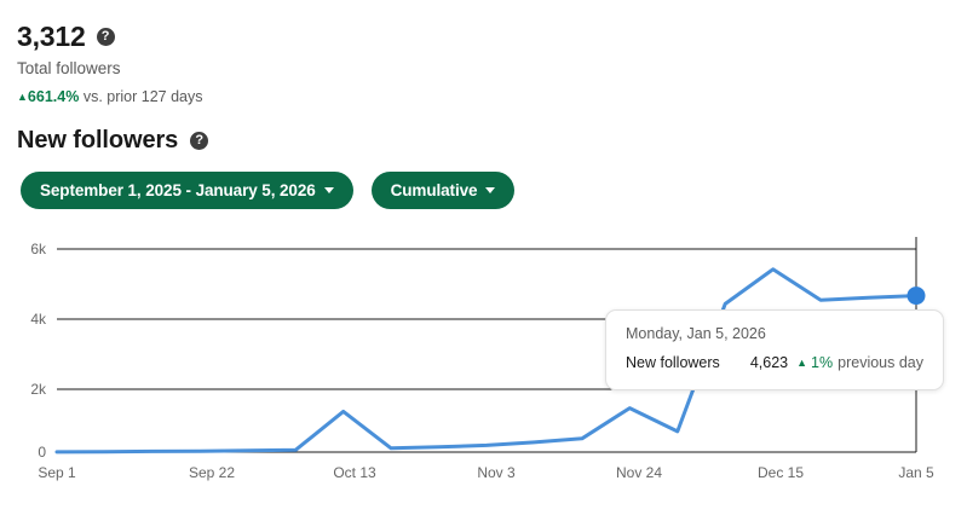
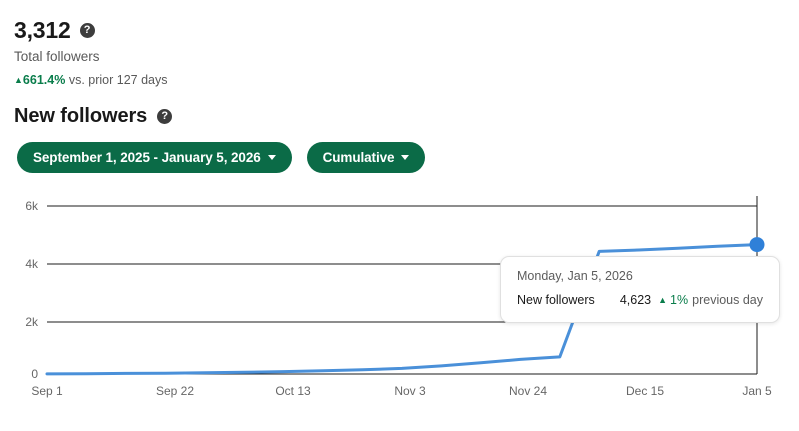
Oct 13: 1.2k -> 0.1k
Nov 24: 1.3k -> 0.5k
Dec 15: 5.4k -> 4.4k
